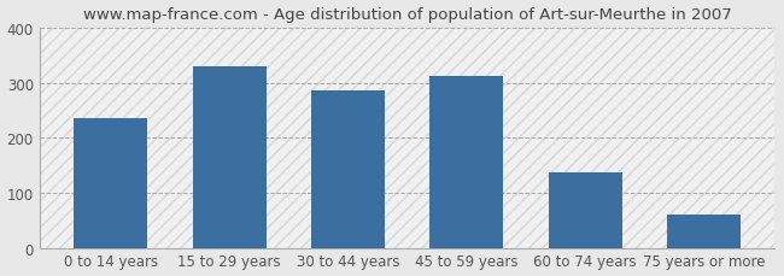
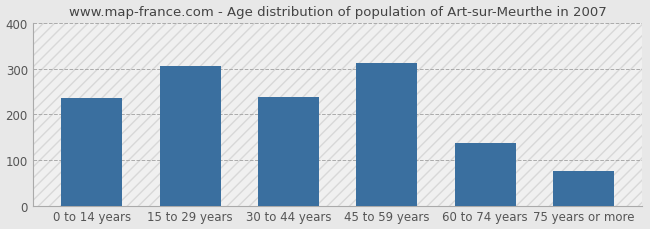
15 to 29 years: 330 -> 305
30 to 44 years: 285 -> 238
75 years or more: 60 -> 75
